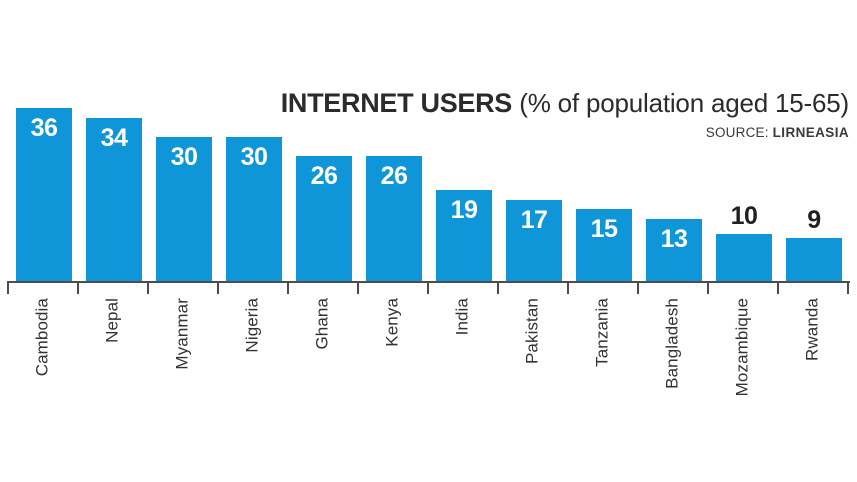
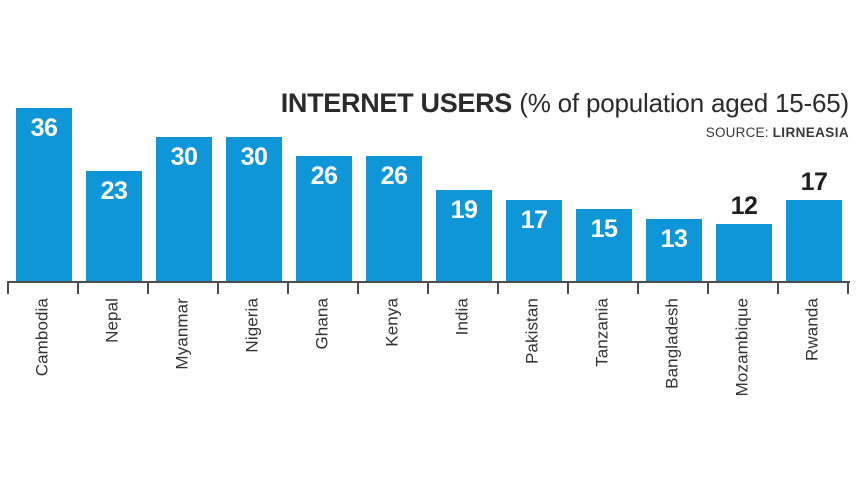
Nepal: 34 -> 23
Mozambique: 10 -> 12
Rwanda: 9 -> 17
